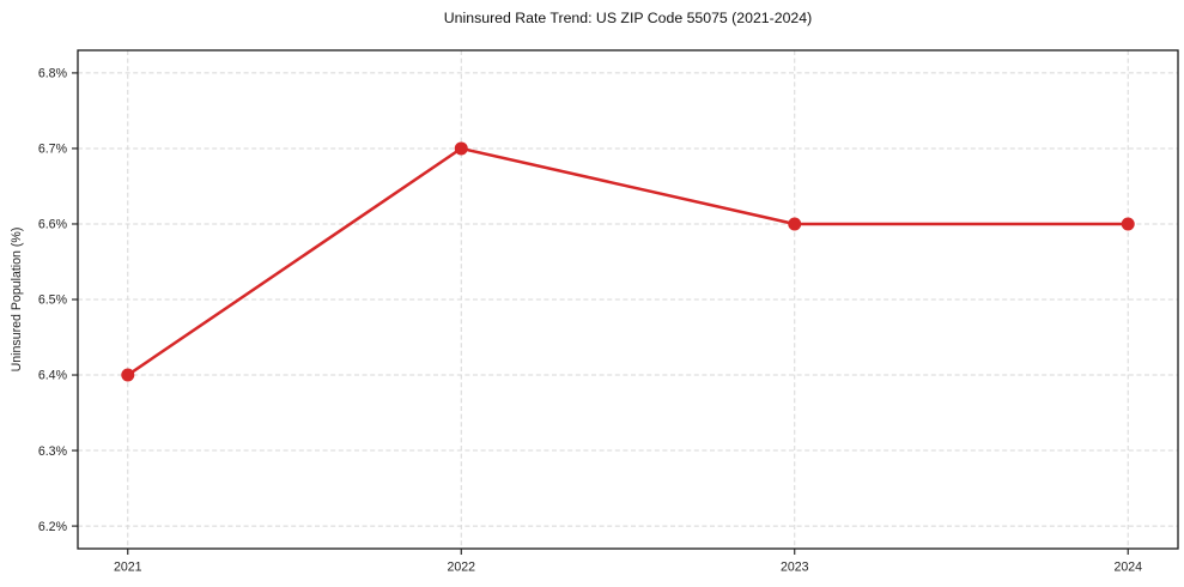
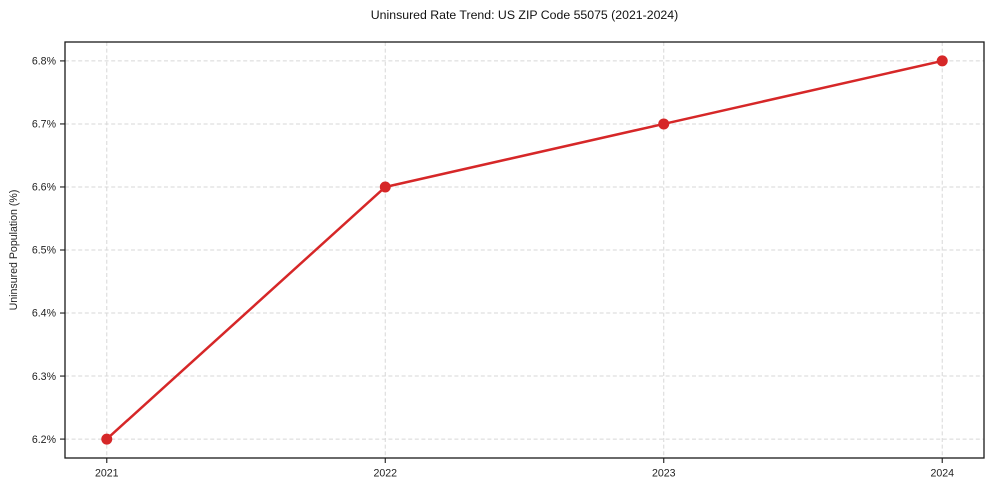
2021: 6.4% -> 6.2%
2022: 6.7% -> 6.6%
2023: 6.6% -> 6.7%
2024: 6.6% -> 6.8%
